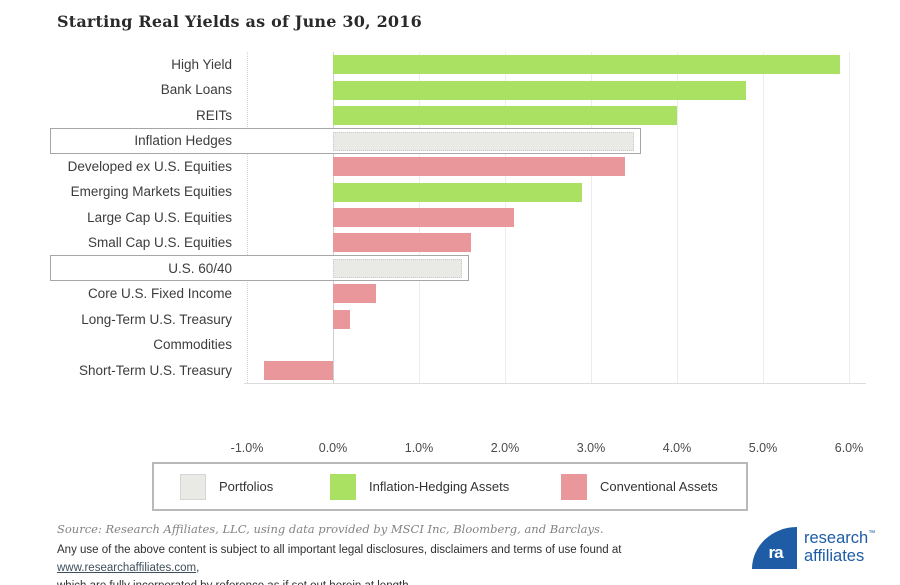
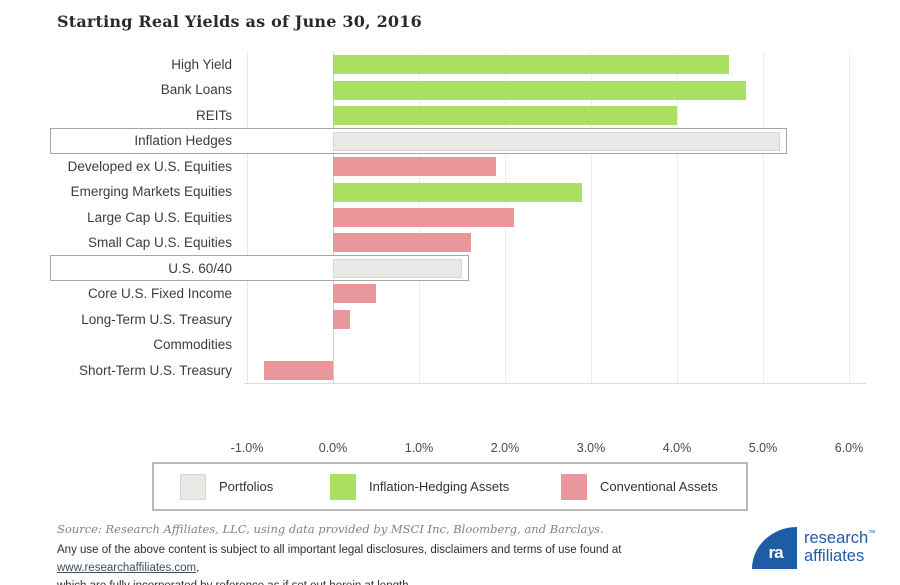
High Yield: 5.9% -> 4.6%
Inflation Hedges: 3.5% -> 5.2%
Developed ex U.S. Equities: 3.4% -> 1.9%
